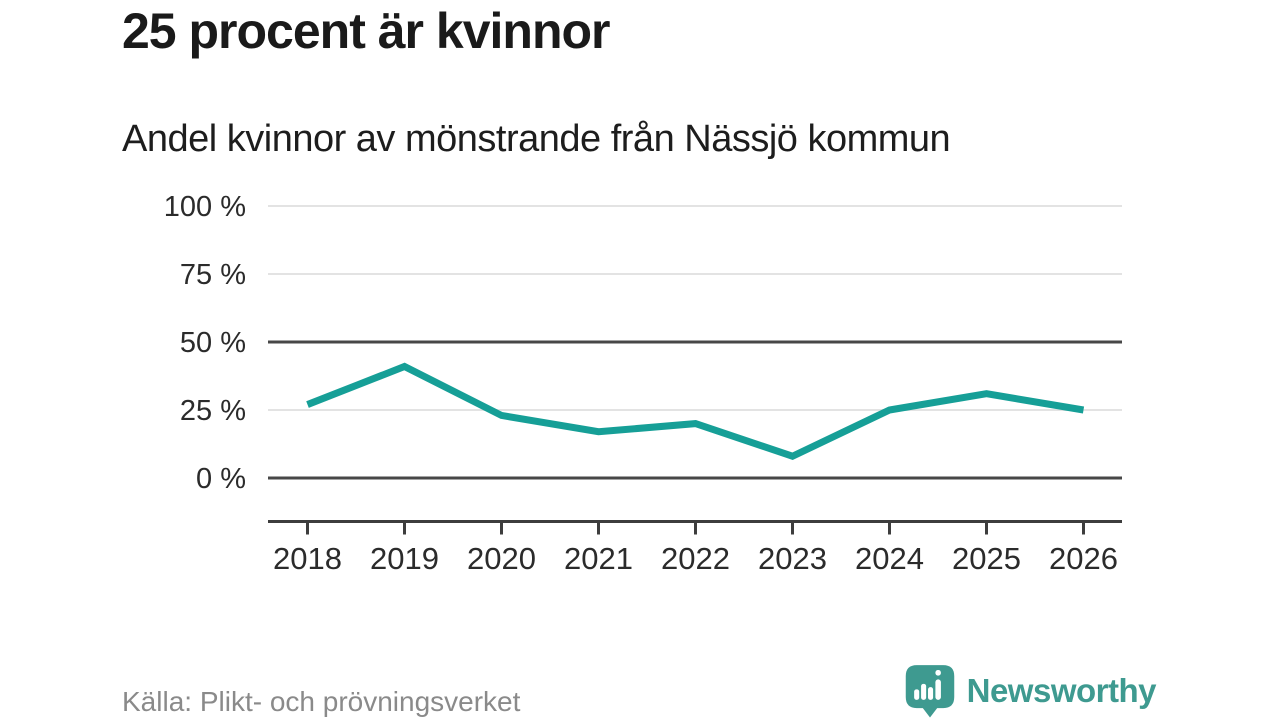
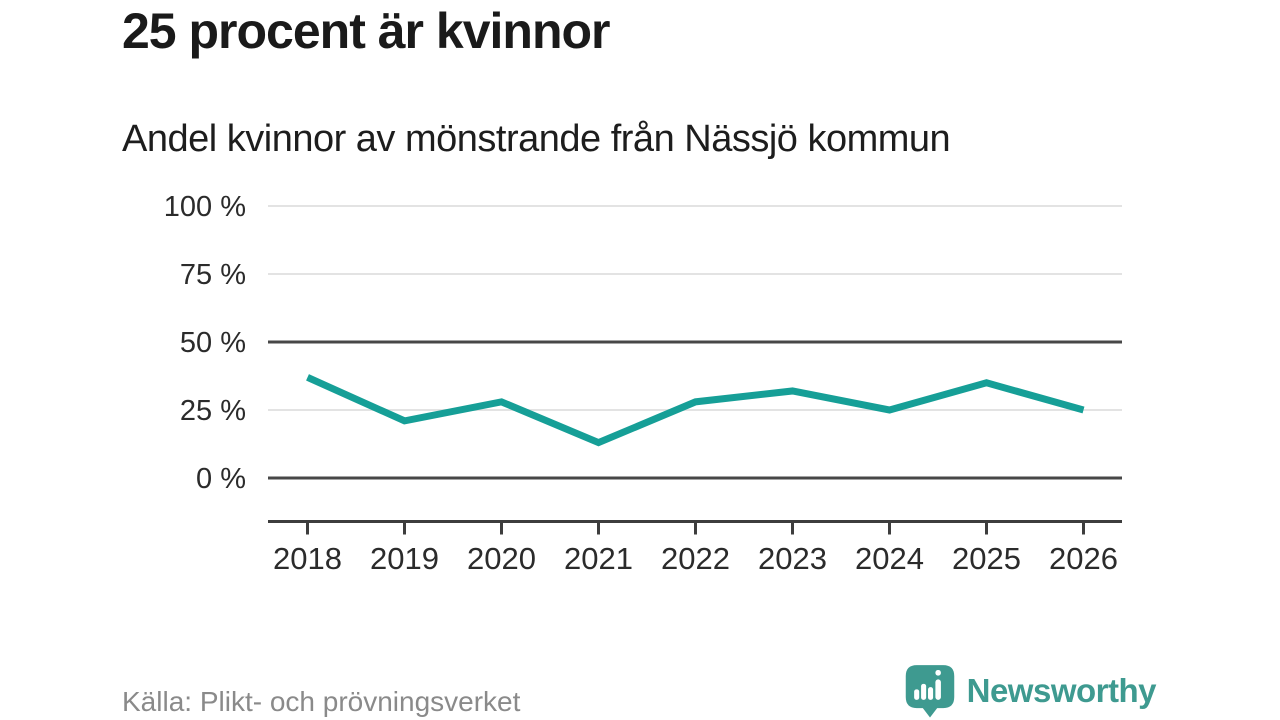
2018: 27% -> 37%
2019: 41% -> 21%
2020: 23% -> 28%
2021: 17% -> 13%
2022: 20% -> 28%
2023: 8% -> 32%
2025: 31% -> 35%
